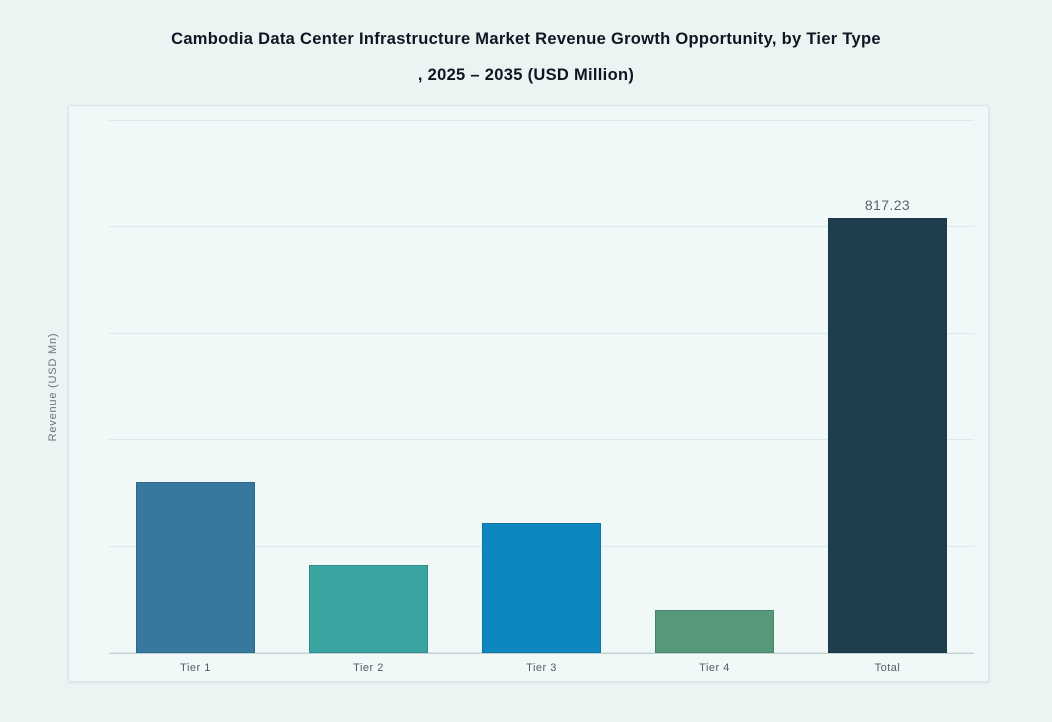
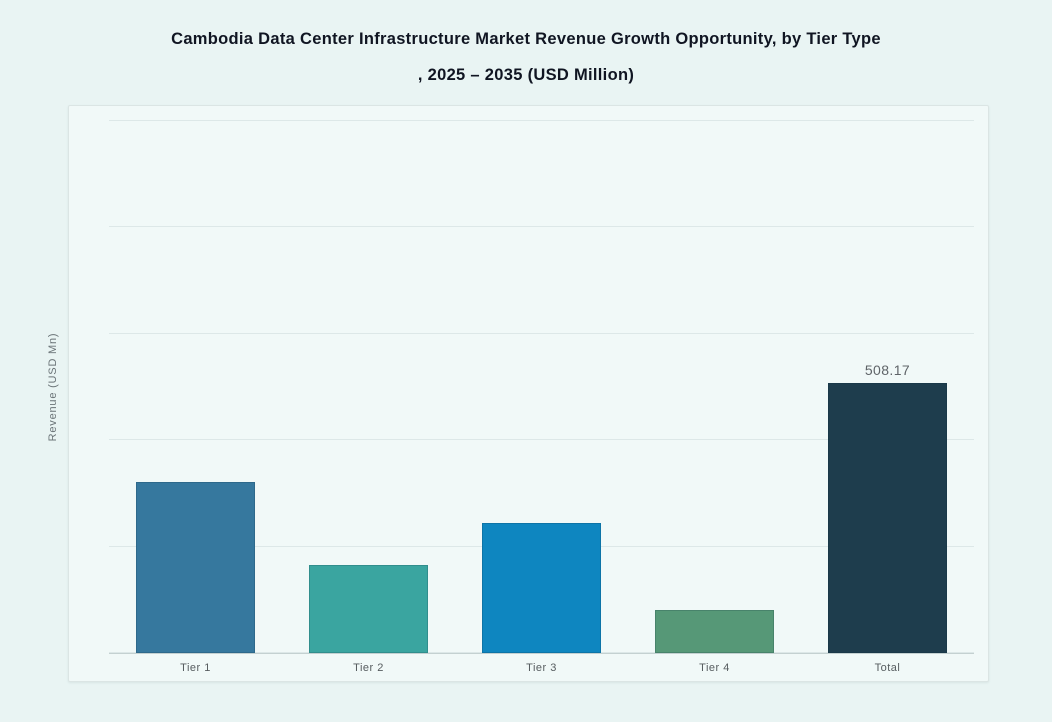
Total: 817.23 -> 508.17
